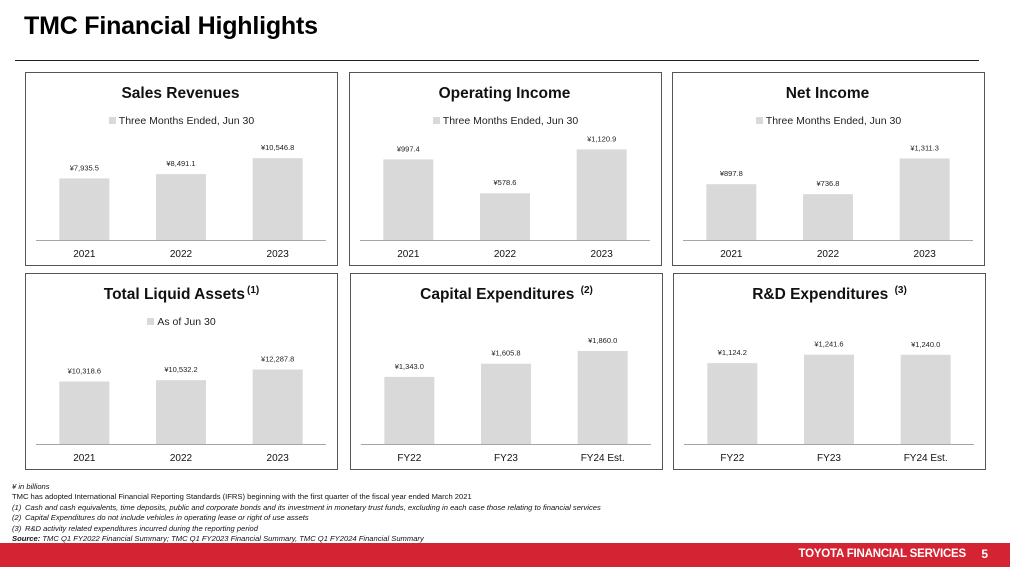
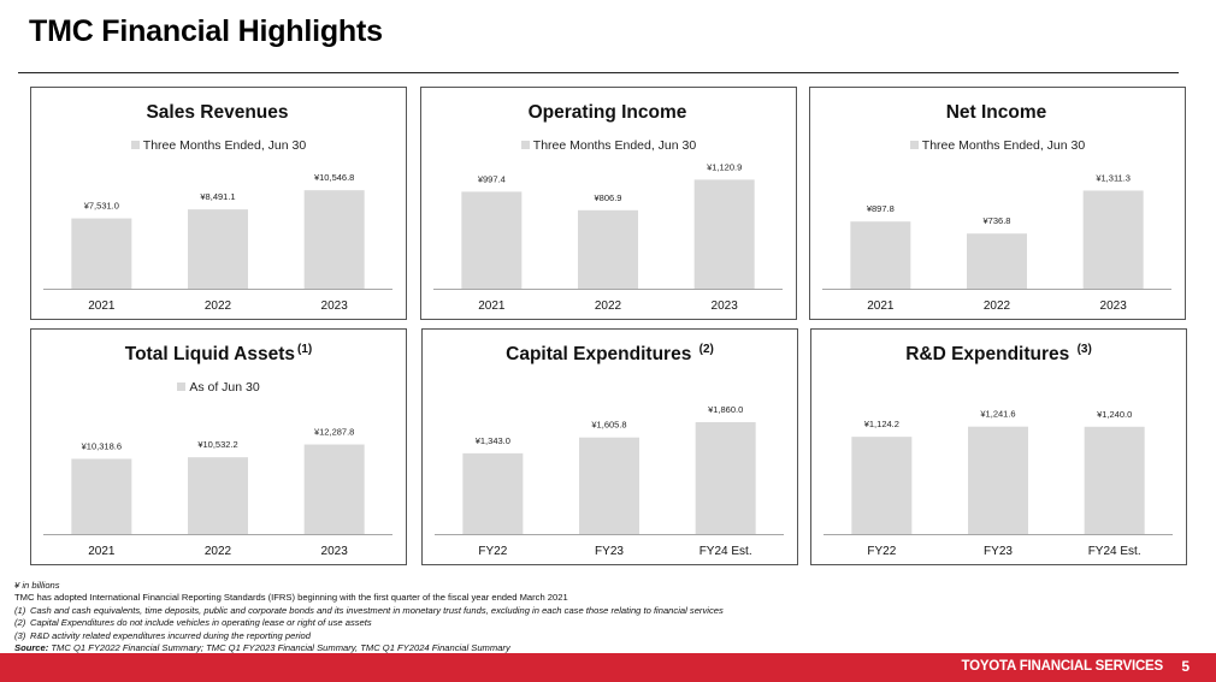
Sales Revenues/2021: ¥7,935.5 -> ¥7,531.0
Operating Income/2022: ¥578.6 -> ¥806.9
